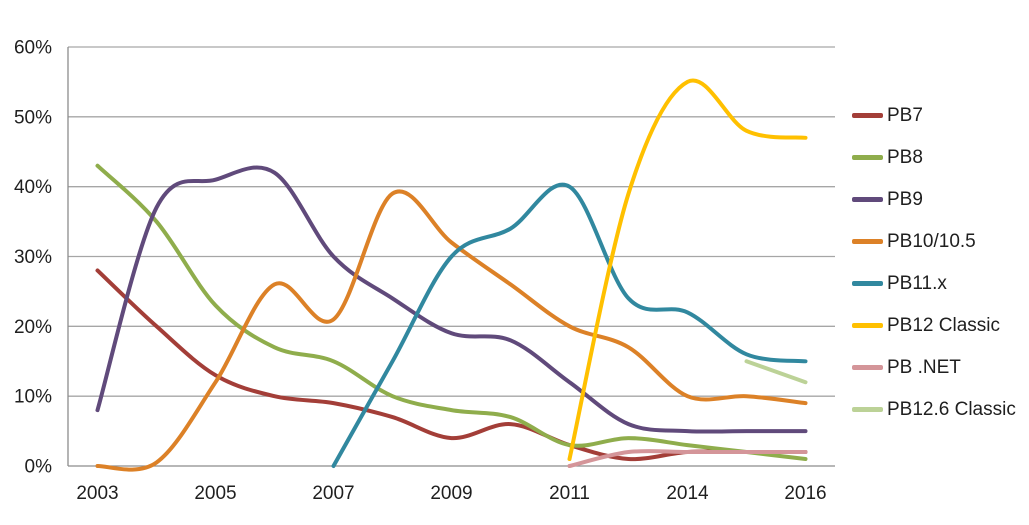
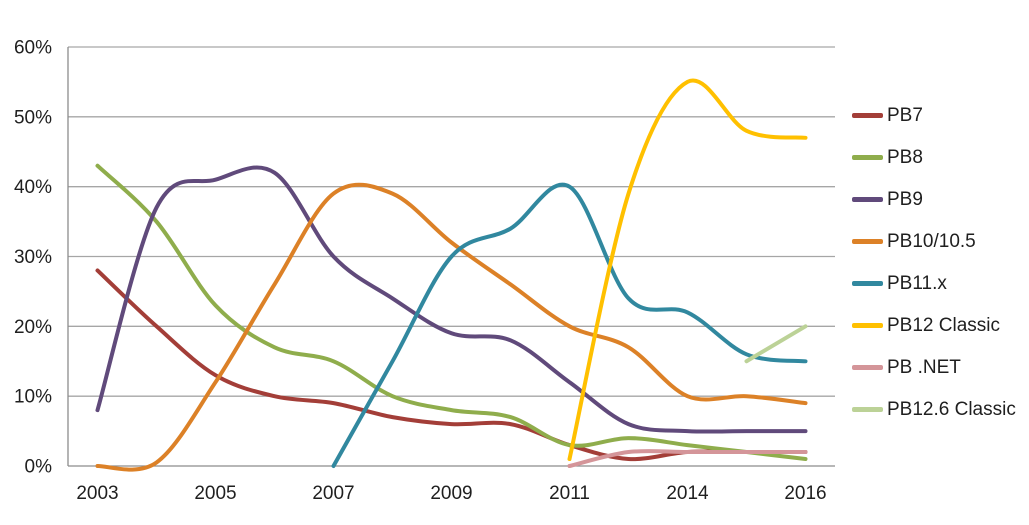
PB10/10.5/2007: 21% -> 39%
PB7/2009: 4% -> 6%
PB12.6 Classic/2016: 12% -> 20%
